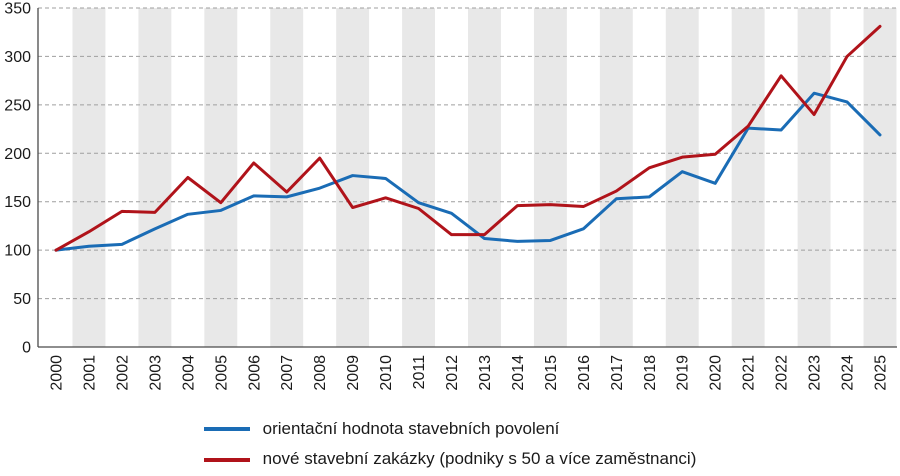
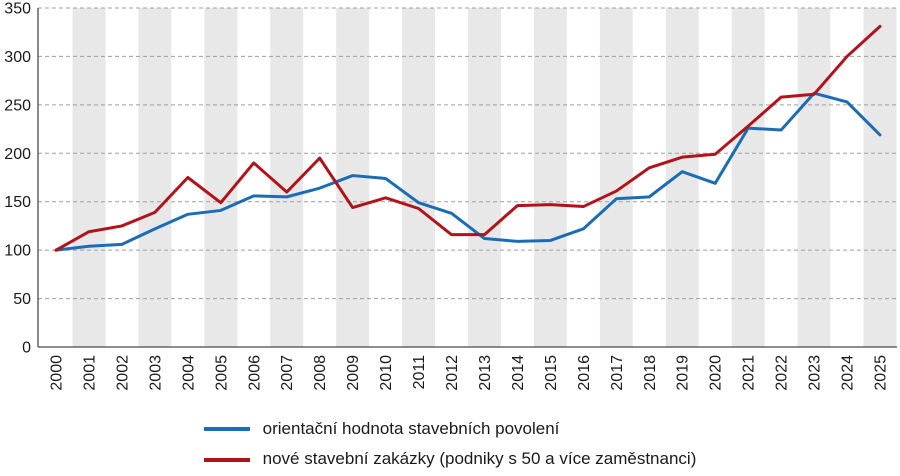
nové stavební zakázky (podniky s 50 a více zaměstnanci)/2002: 140 -> 120
nové stavební zakázky (podniky s 50 a více zaměstnanci)/2022: 280 -> 260
nové stavební zakázky (podniky s 50 a více zaměstnanci)/2023: 240 -> 260
